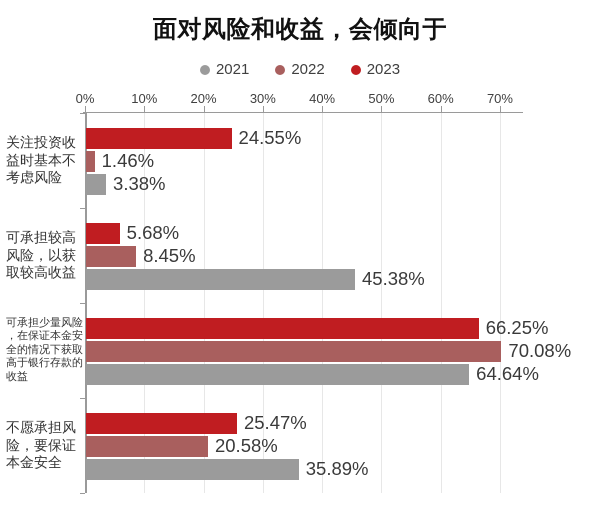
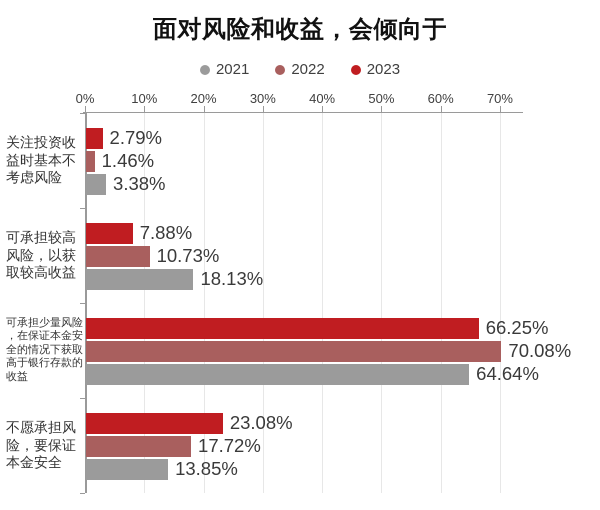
2023/关注投资收益时基本不考虑风险: 24.55% -> 2.79%
2023/可承担较高风险，以获取较高收益: 5.68% -> 7.88%
2022/可承担较高风险，以获取较高收益: 8.45% -> 10.73%
2021/可承担较高风险，以获取较高收益: 45.38% -> 18.13%
2023/不愿承担风险，要保证本金安全: 25.47% -> 23.08%
2022/不愿承担风险，要保证本金安全: 20.58% -> 17.72%
2021/不愿承担风险，要保证本金安全: 35.89% -> 13.85%
